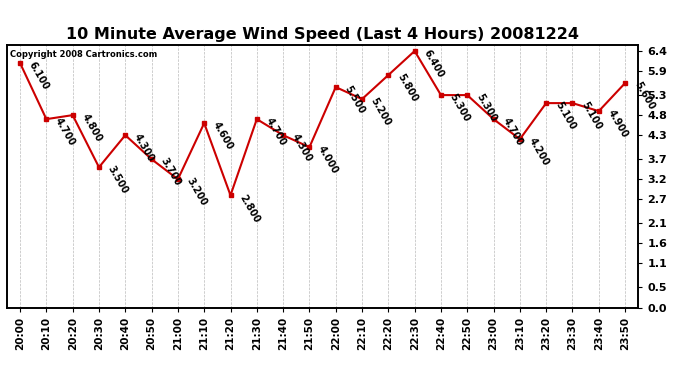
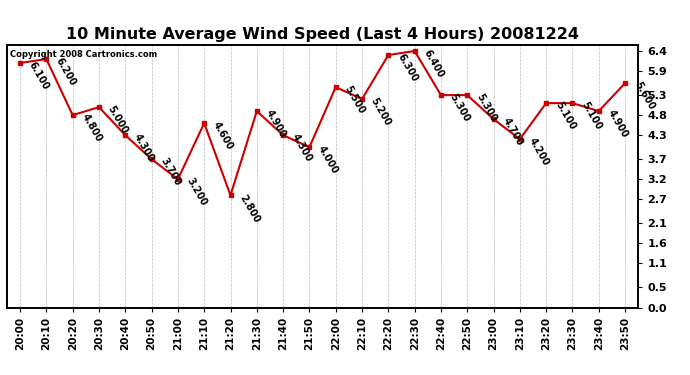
20:10: 4.700 -> 6.200
20:30: 3.500 -> 5.000
21:30: 4.700 -> 4.900
22:20: 5.800 -> 6.300
